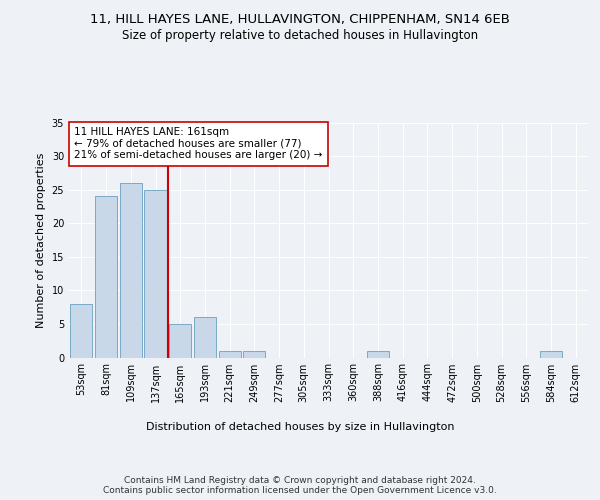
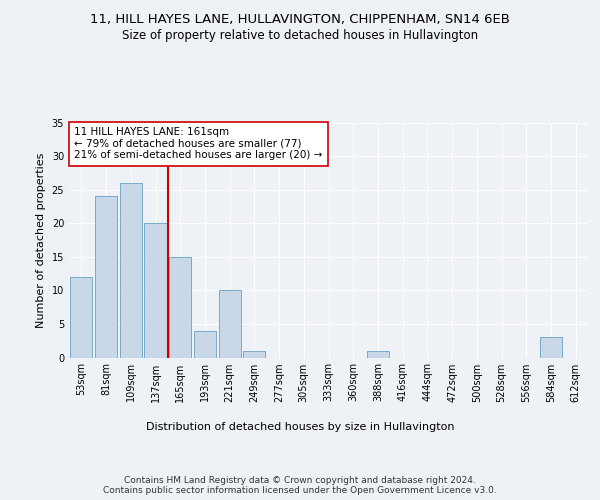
53sqm: 8 -> 12
137sqm: 25 -> 20
165sqm: 5 -> 15
193sqm: 6 -> 4
221sqm: 1 -> 10
584sqm: 1 -> 3
